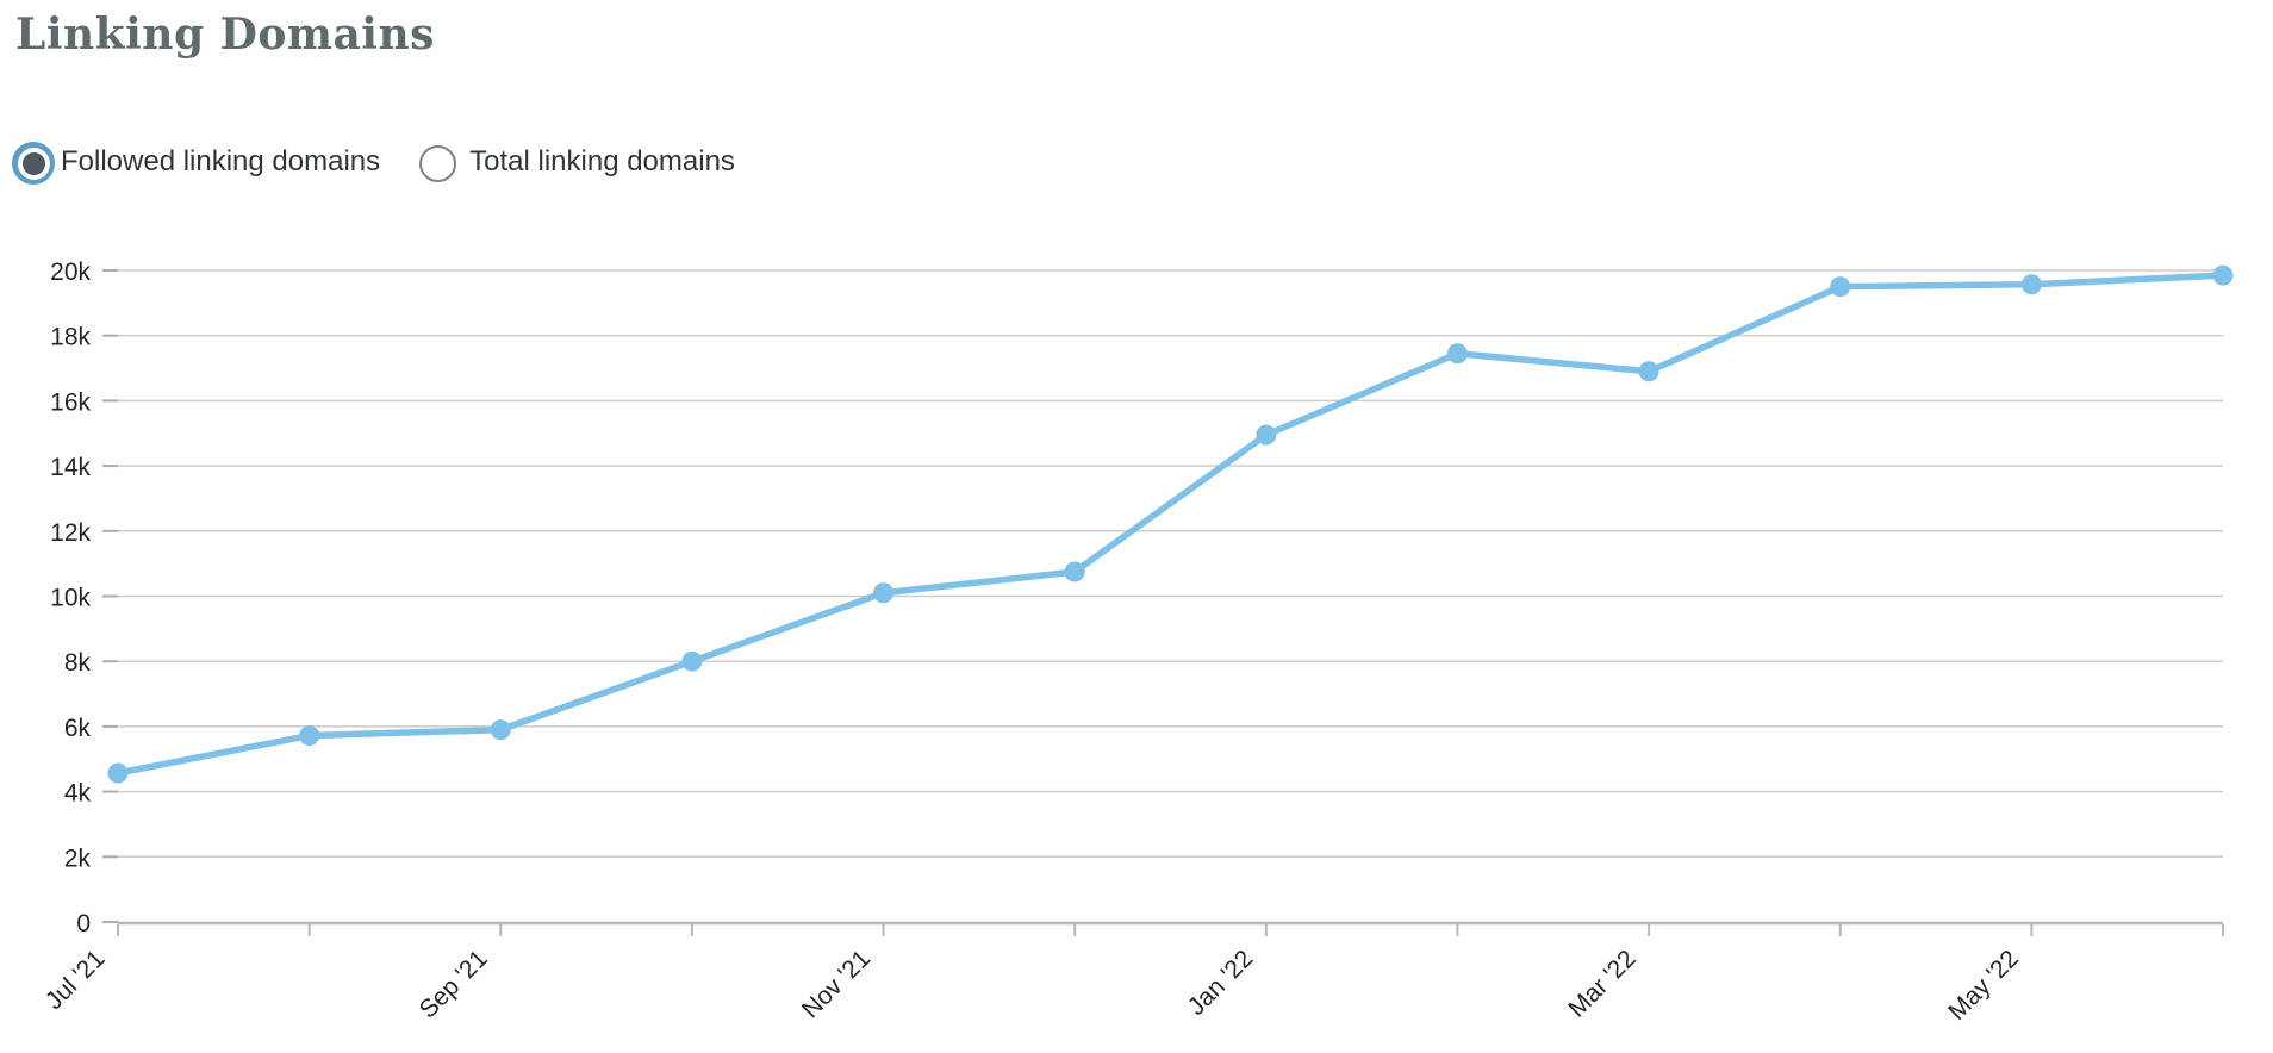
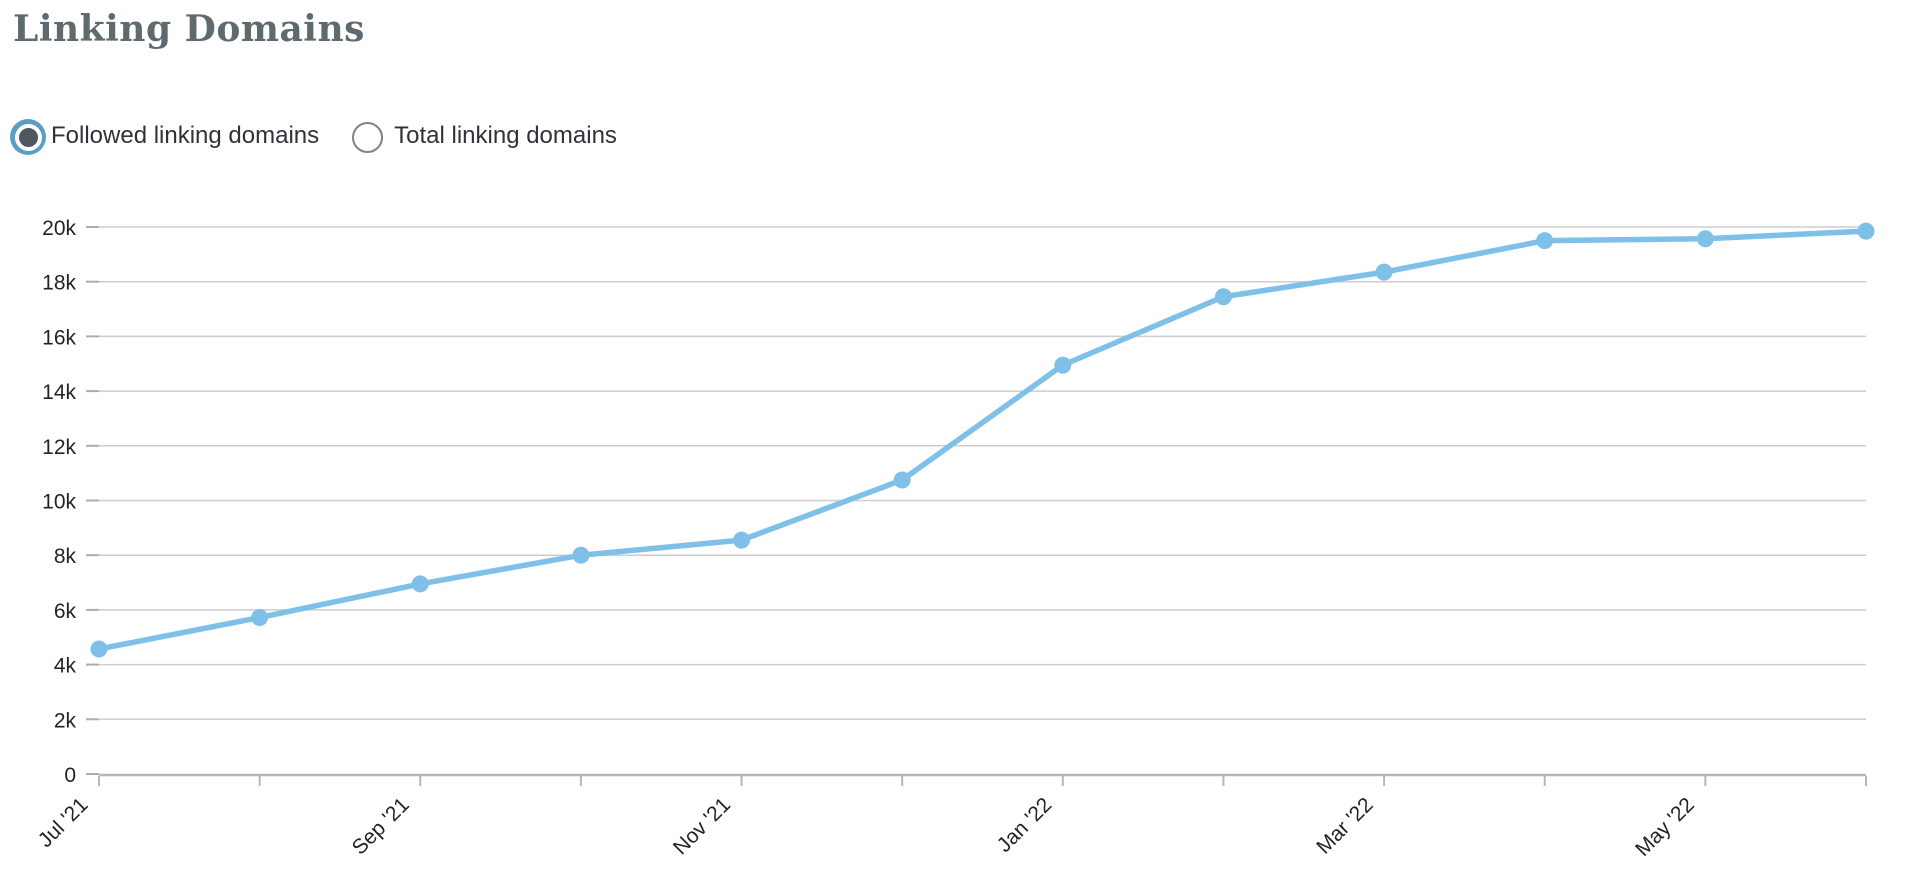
Sep '21: 5.9k -> 7.0k
Nov '21: 10.1k -> 8.6k
Mar '22: 16.9k -> 18.4k
